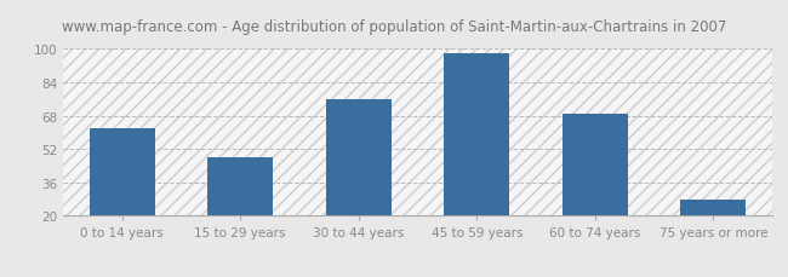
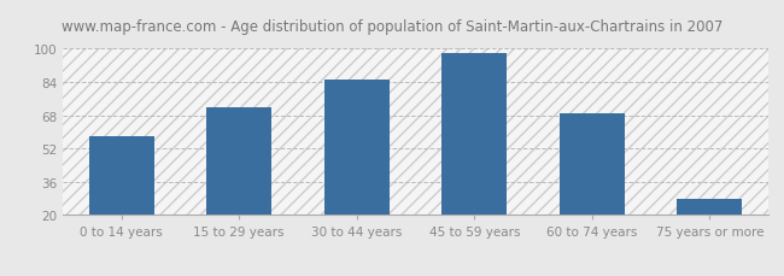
0 to 14 years: 62 -> 58
15 to 29 years: 48 -> 72
30 to 44 years: 76 -> 85
